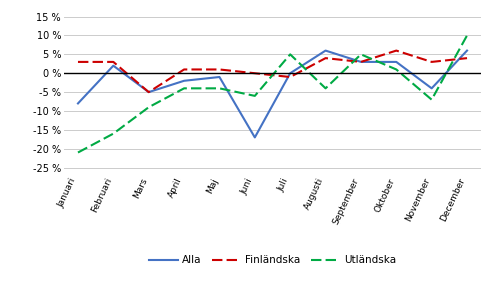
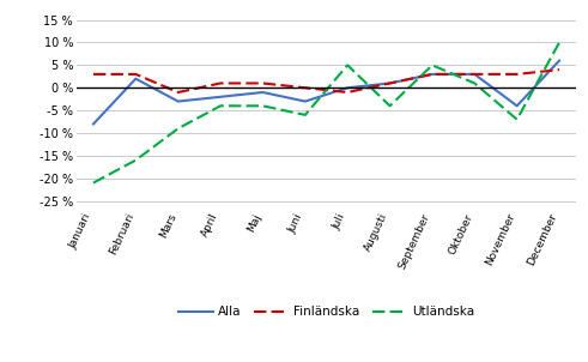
Alla/Mars: -5 % -> -3 %
Finländska/Mars: -5 % -> -1 %
Alla/Juni: -17 % -> -3 %
Alla/Augusti: 6 % -> 1 %
Finländska/Augusti: 4 % -> 1 %
Finländska/Oktober: 6 % -> 3 %
